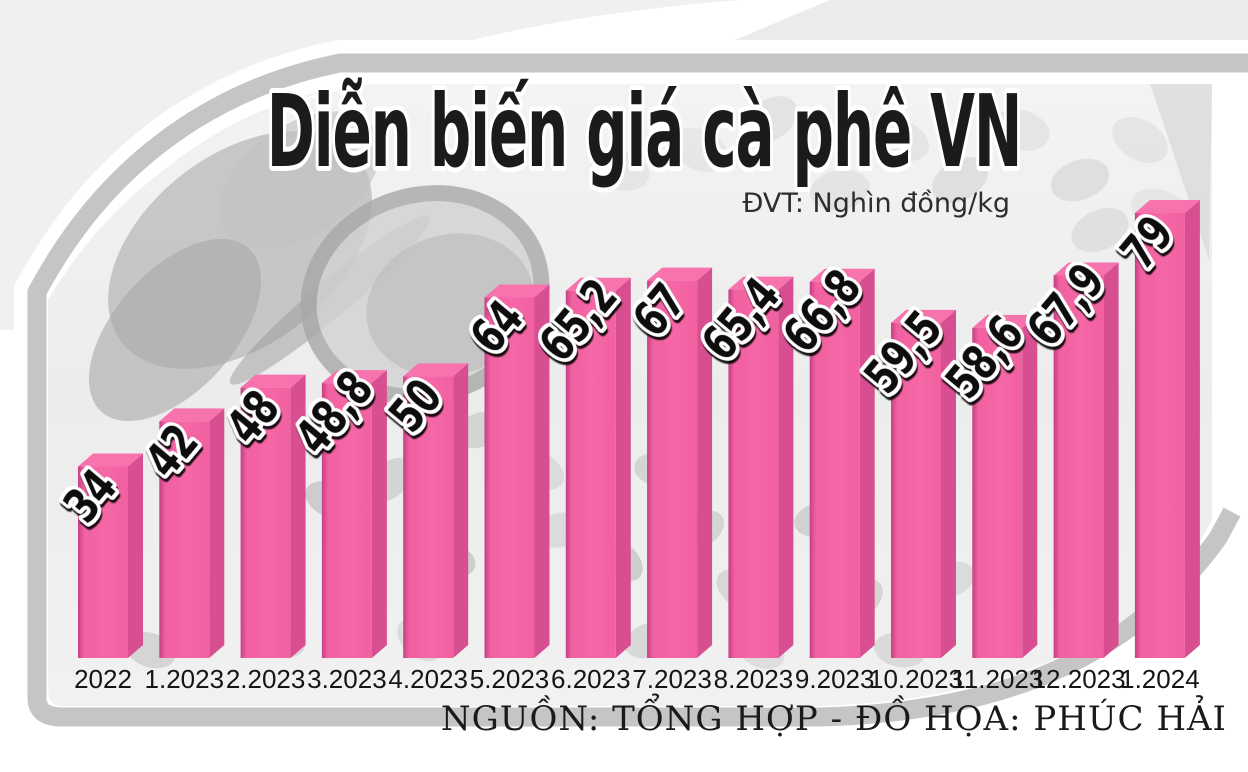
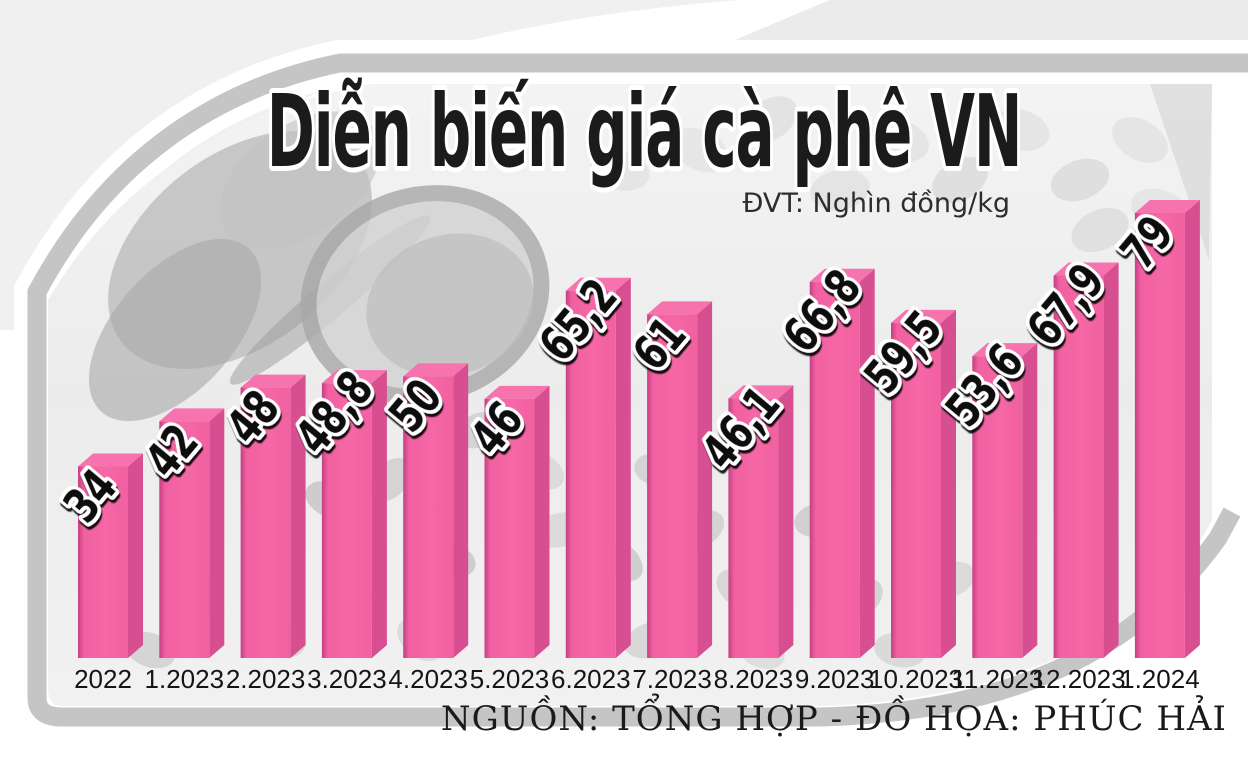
5.2023: 64 -> 46
7.2023: 67 -> 61
8.2023: 65,4 -> 46,1
11.2023: 58,6 -> 53,6
